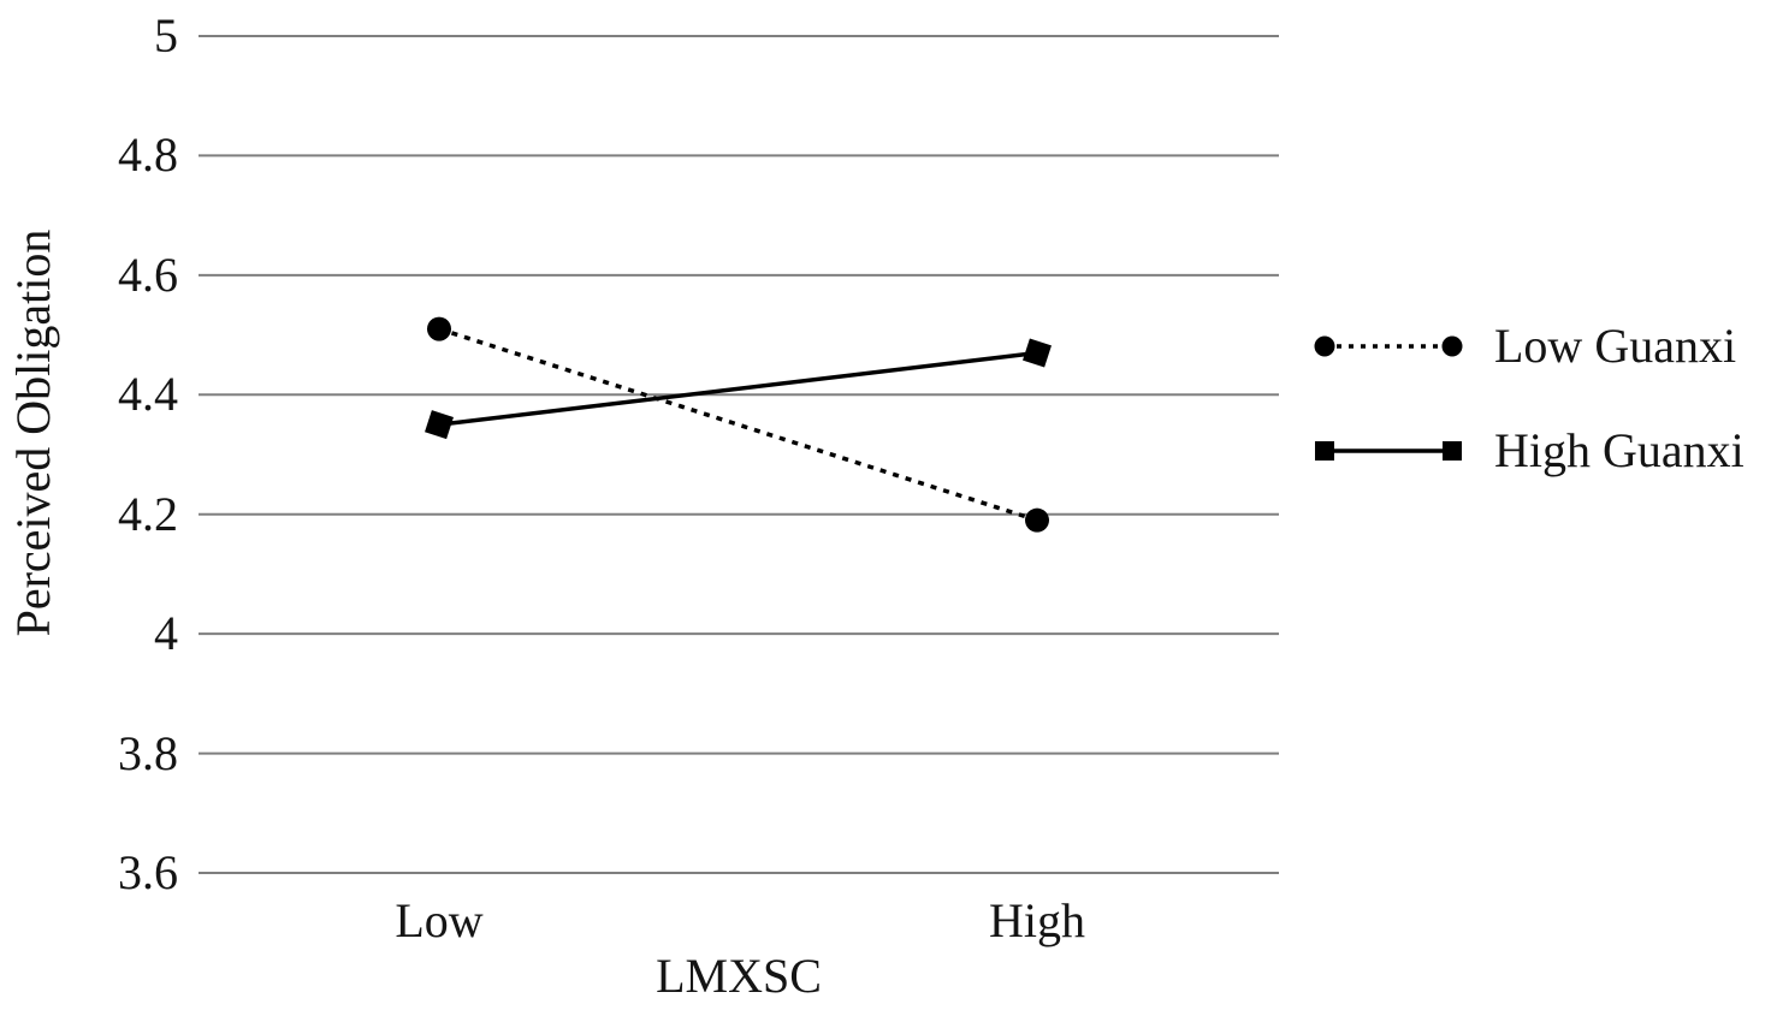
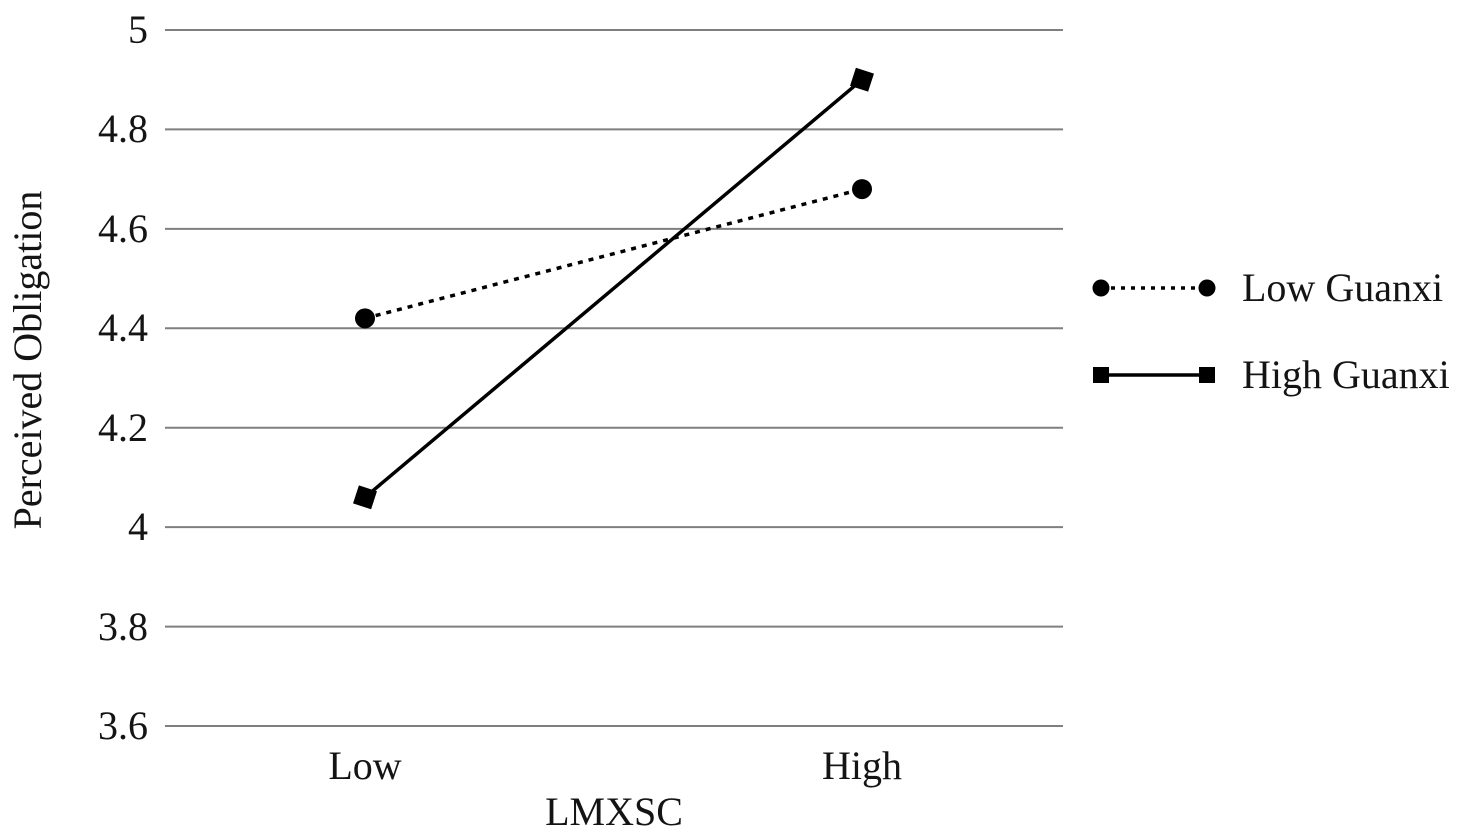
Low Guanxi/Low: 4.51 -> 4.42
High Guanxi/Low: 4.35 -> 4.06
Low Guanxi/High: 4.19 -> 4.68
High Guanxi/High: 4.47 -> 4.90
